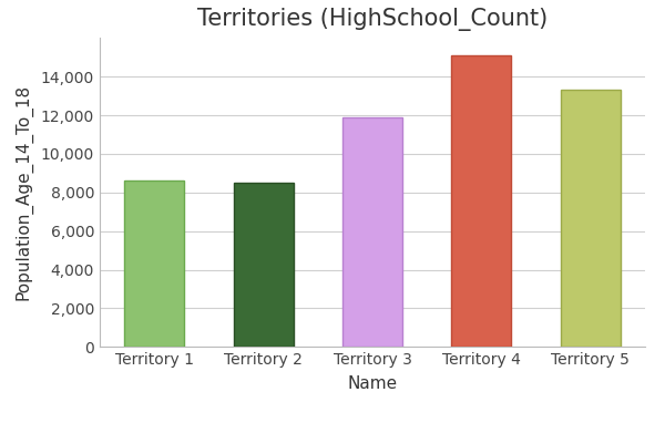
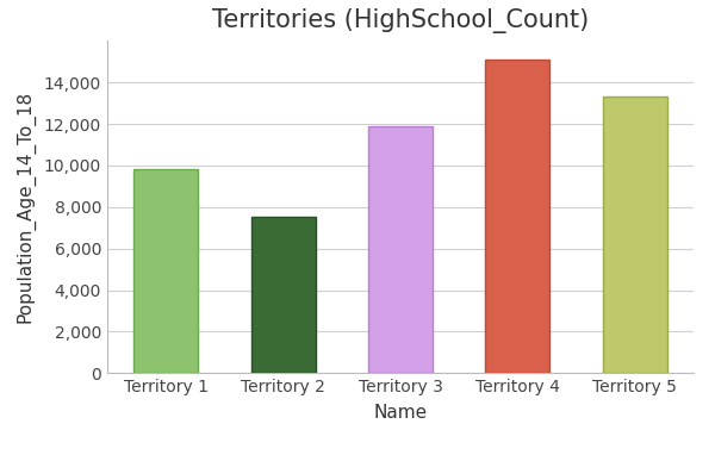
Territory 1: 8,600 -> 9,800
Territory 2: 8,500 -> 7,600
